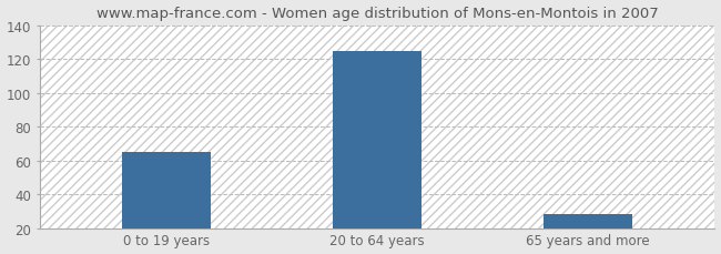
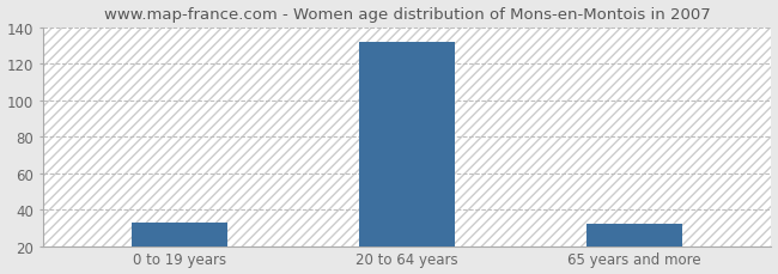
0 to 19 years: 65 -> 33
20 to 64 years: 125 -> 132
65 years and more: 28 -> 32
